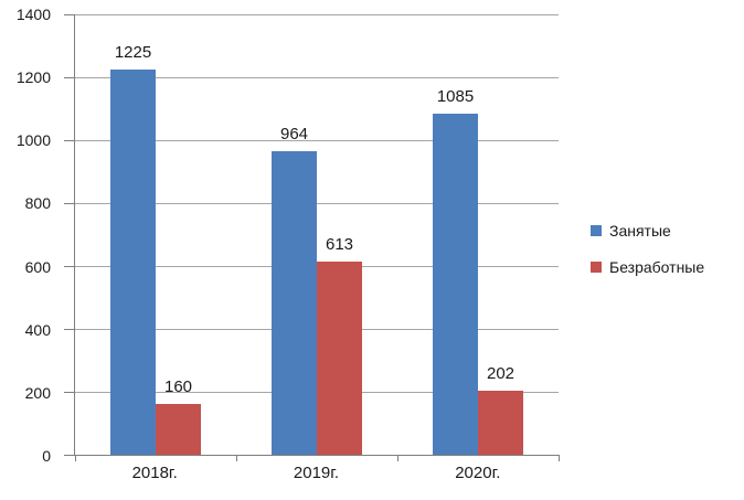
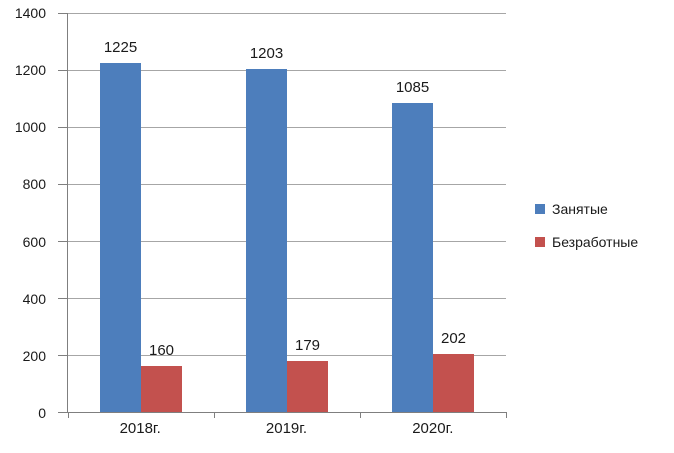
Занятые/2019г.: 964 -> 1203
Безработные/2019г.: 613 -> 179
